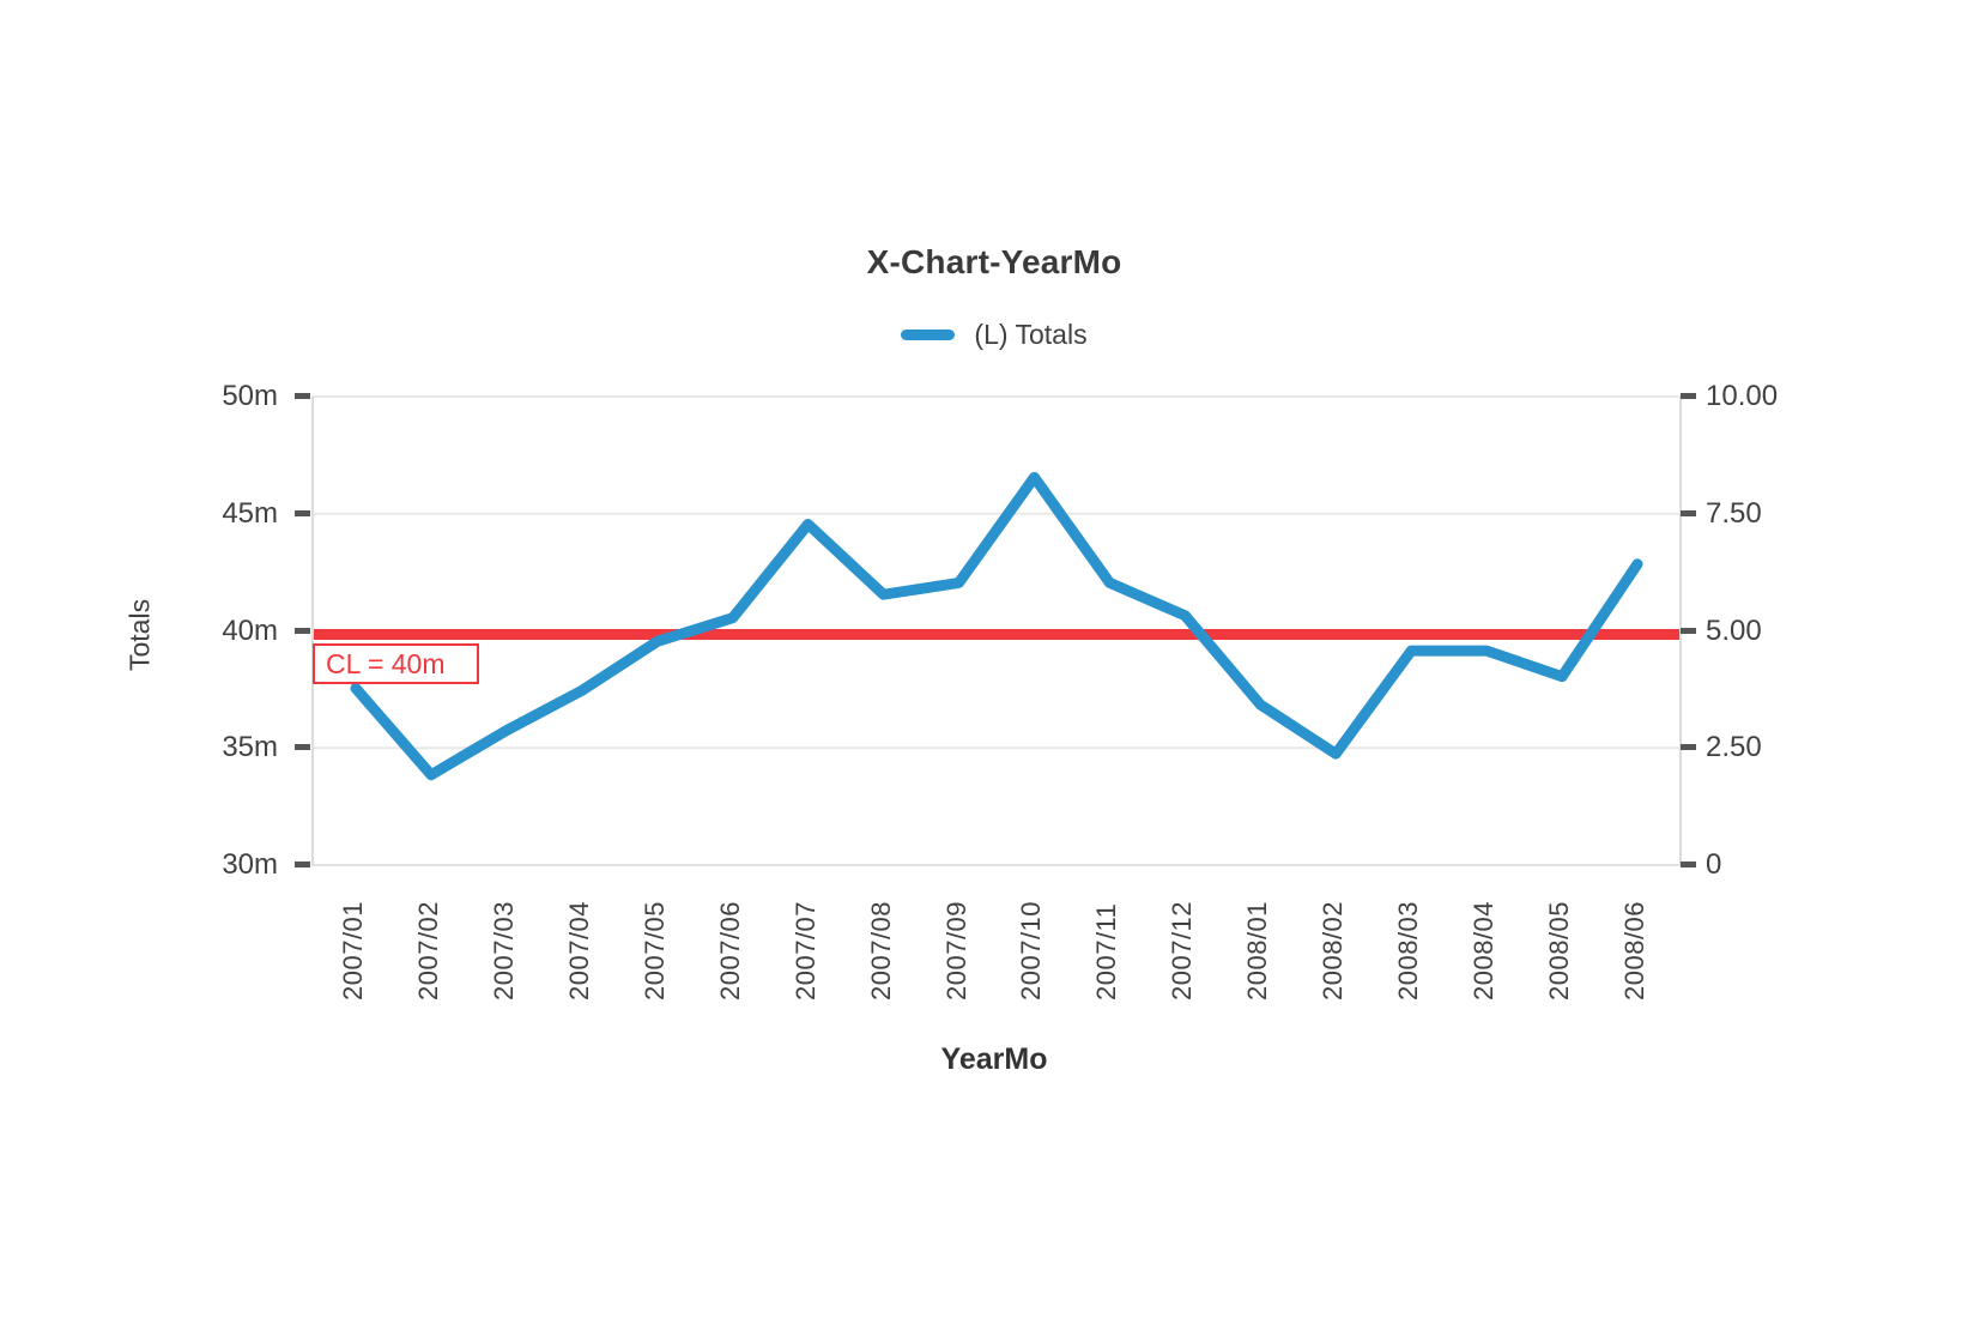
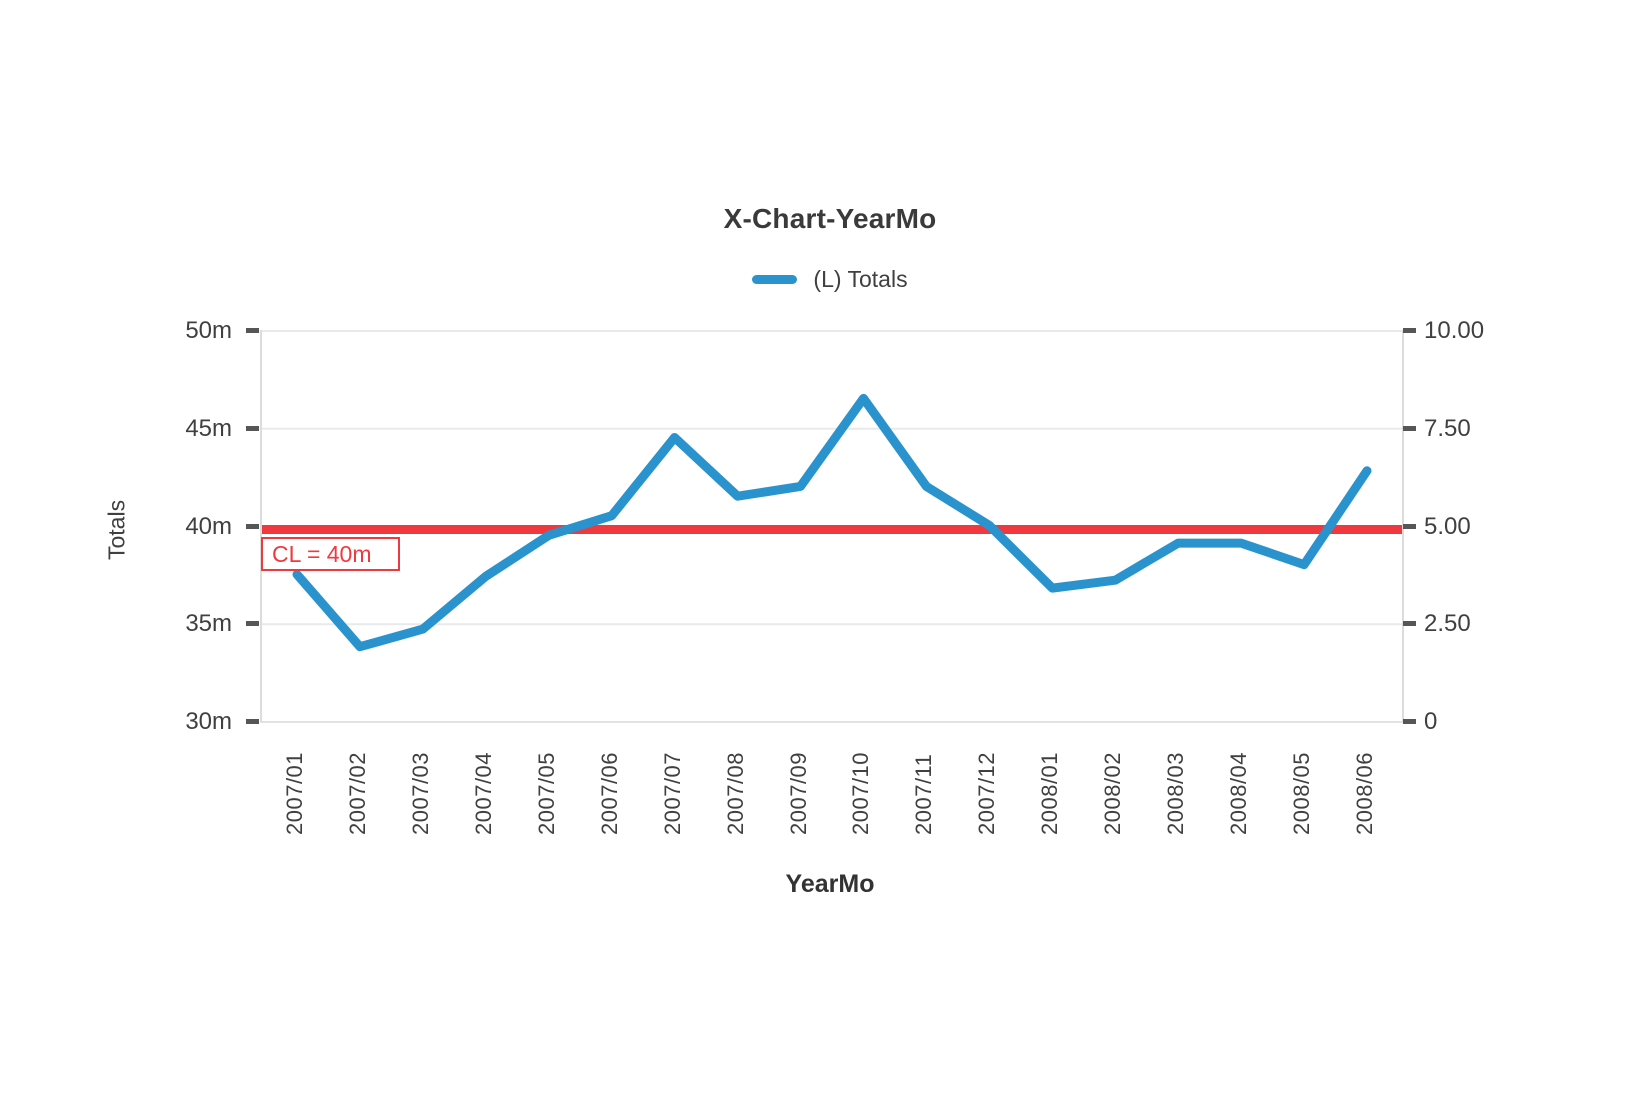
2007/03: 35.7m -> 34.7m
2007/12: 40.6m -> 40.0m
2008/02: 34.7m -> 37.2m
